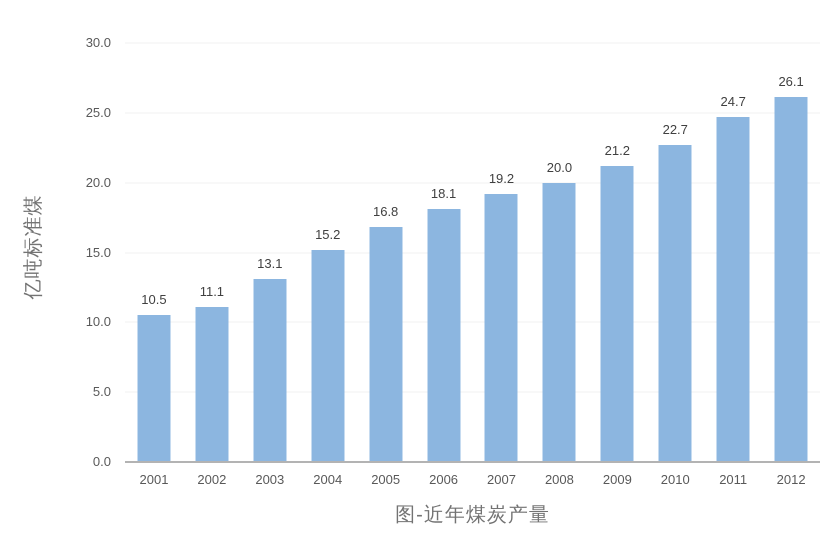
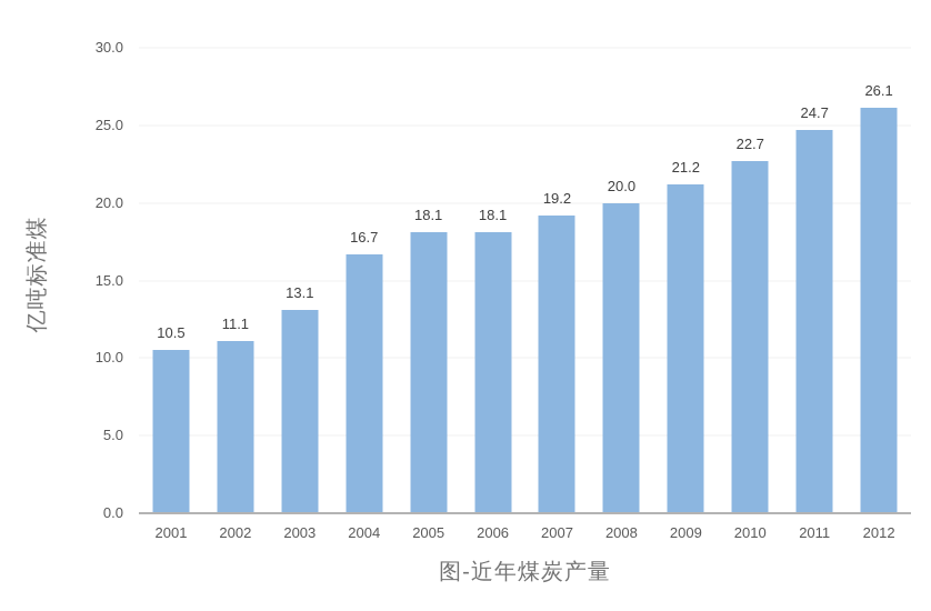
2004: 15.2 -> 16.7
2005: 16.8 -> 18.1
